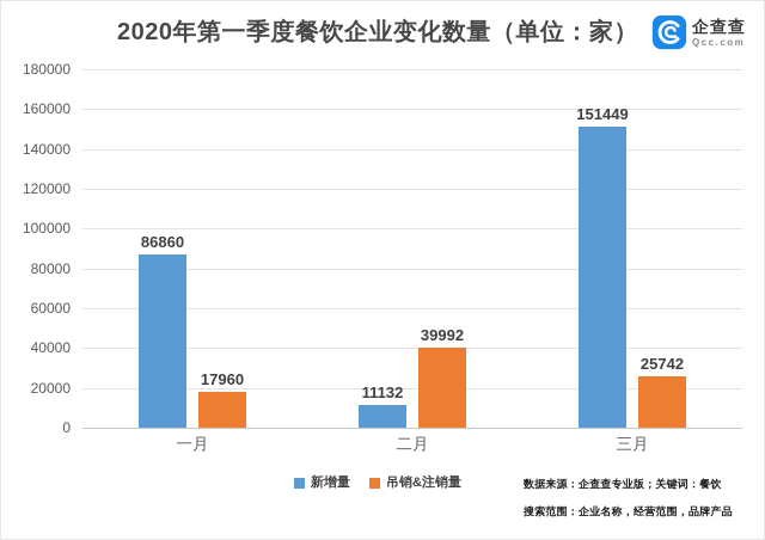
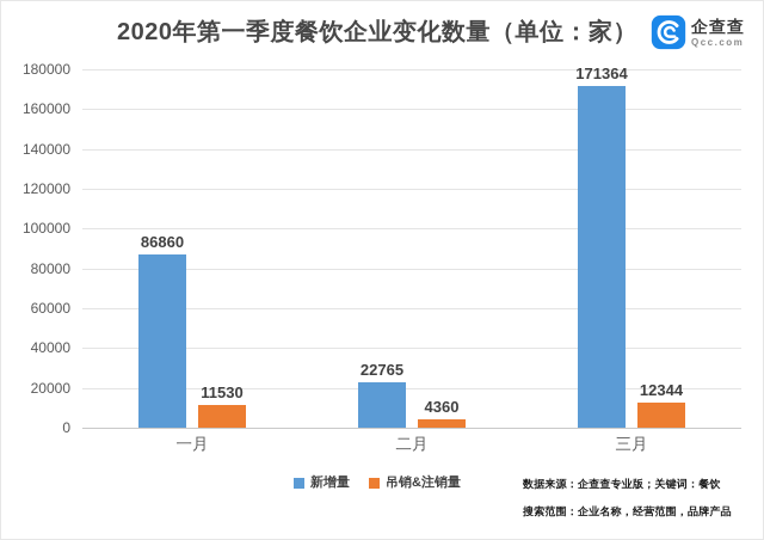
吊销&注销量/一月: 17960 -> 11530
新增量/二月: 11132 -> 22765
吊销&注销量/二月: 39992 -> 4360
新增量/三月: 151449 -> 171364
吊销&注销量/三月: 25742 -> 12344
